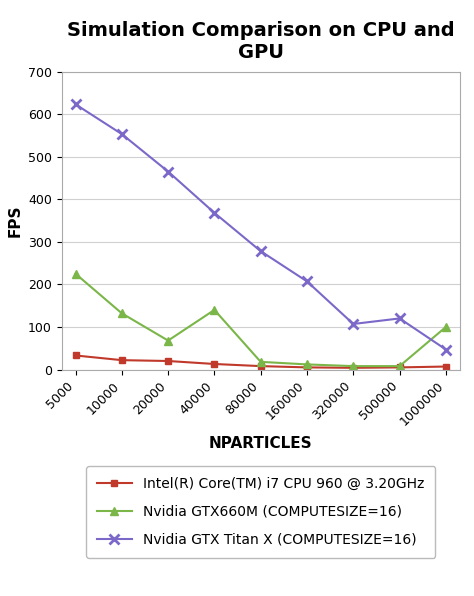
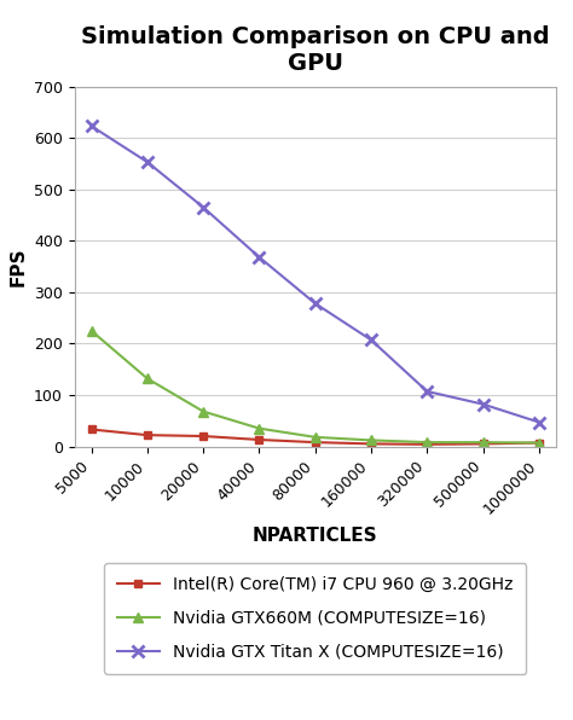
Nvidia GTX660M (COMPUTESIZE=16)/40000: 140 -> 35
Nvidia GTX Titan X (COMPUTESIZE=16)/500000: 120 -> 82
Nvidia GTX660M (COMPUTESIZE=16)/1000000: 100 -> 7
